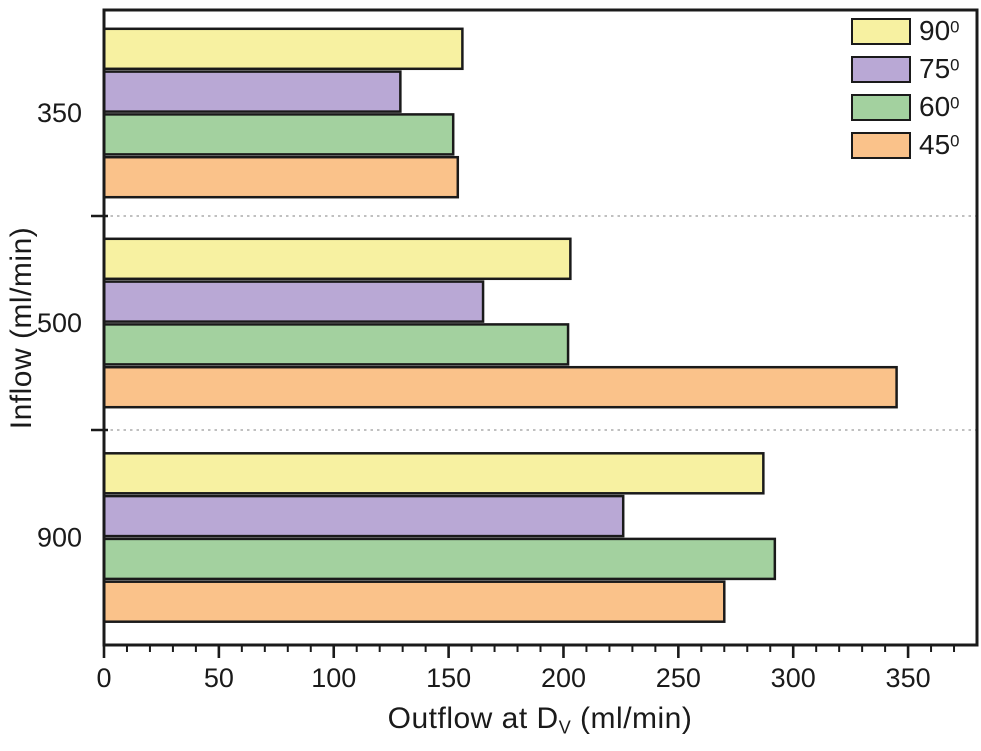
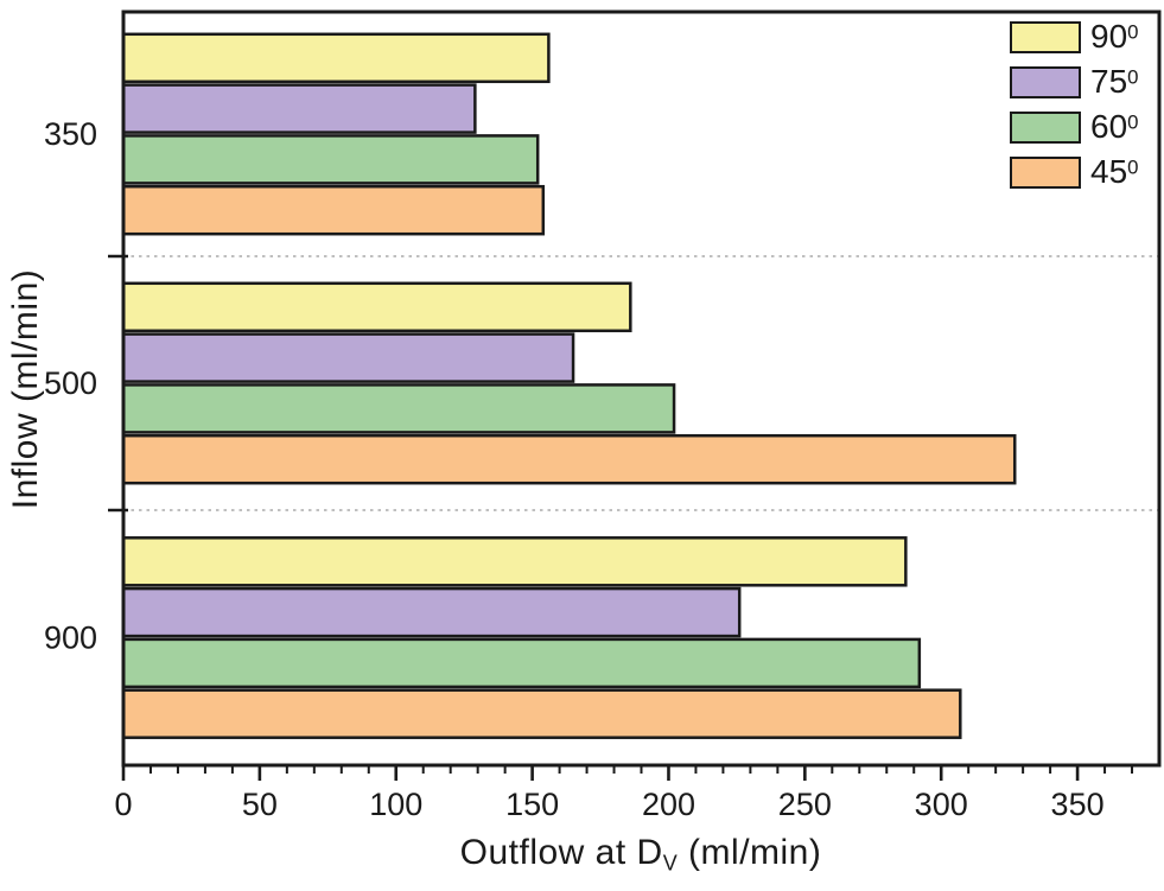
90/500: 203 -> 186
45/500: 345 -> 327
45/900: 270 -> 307
